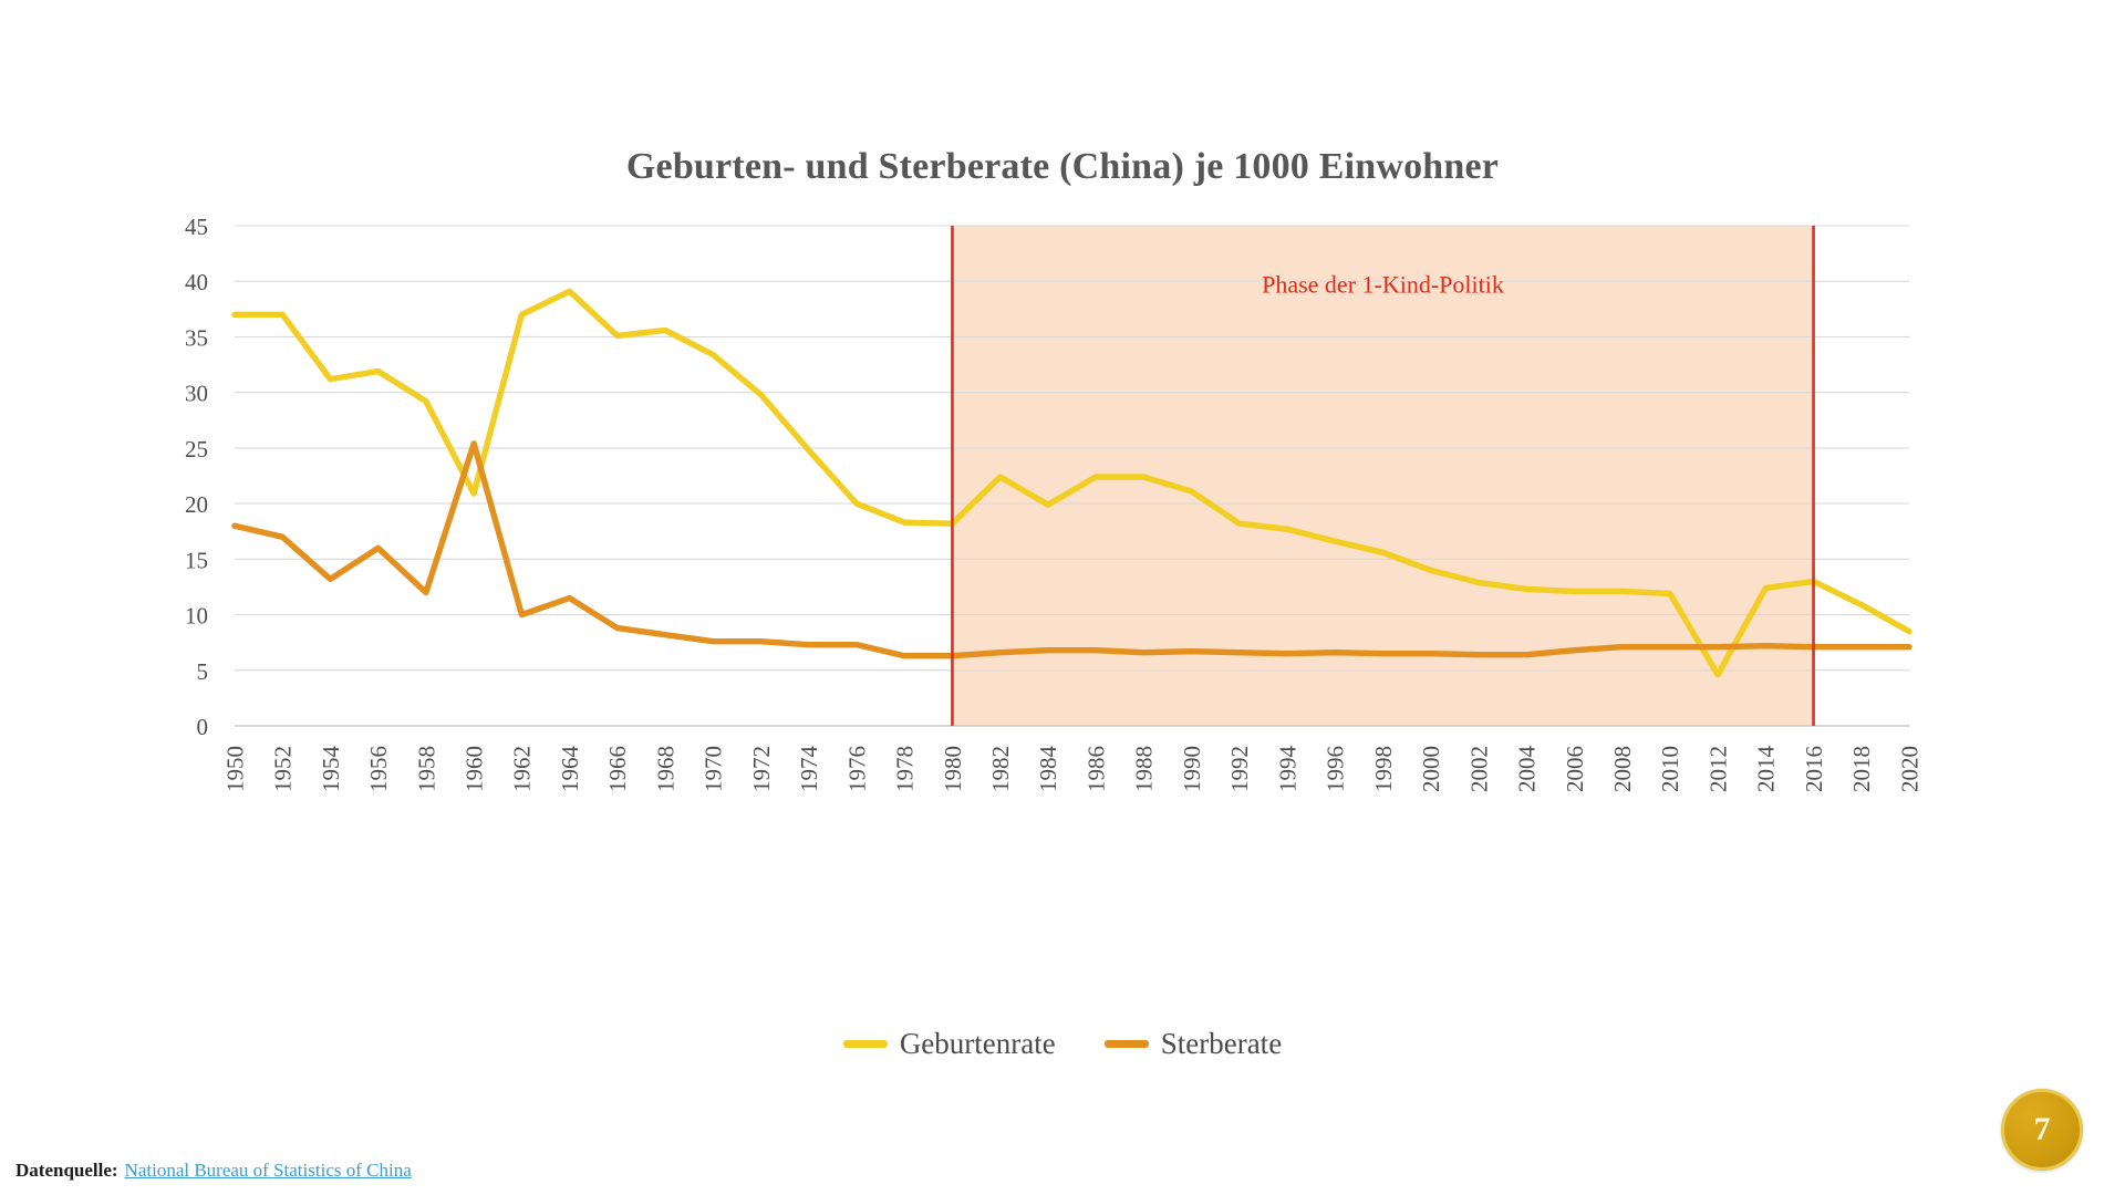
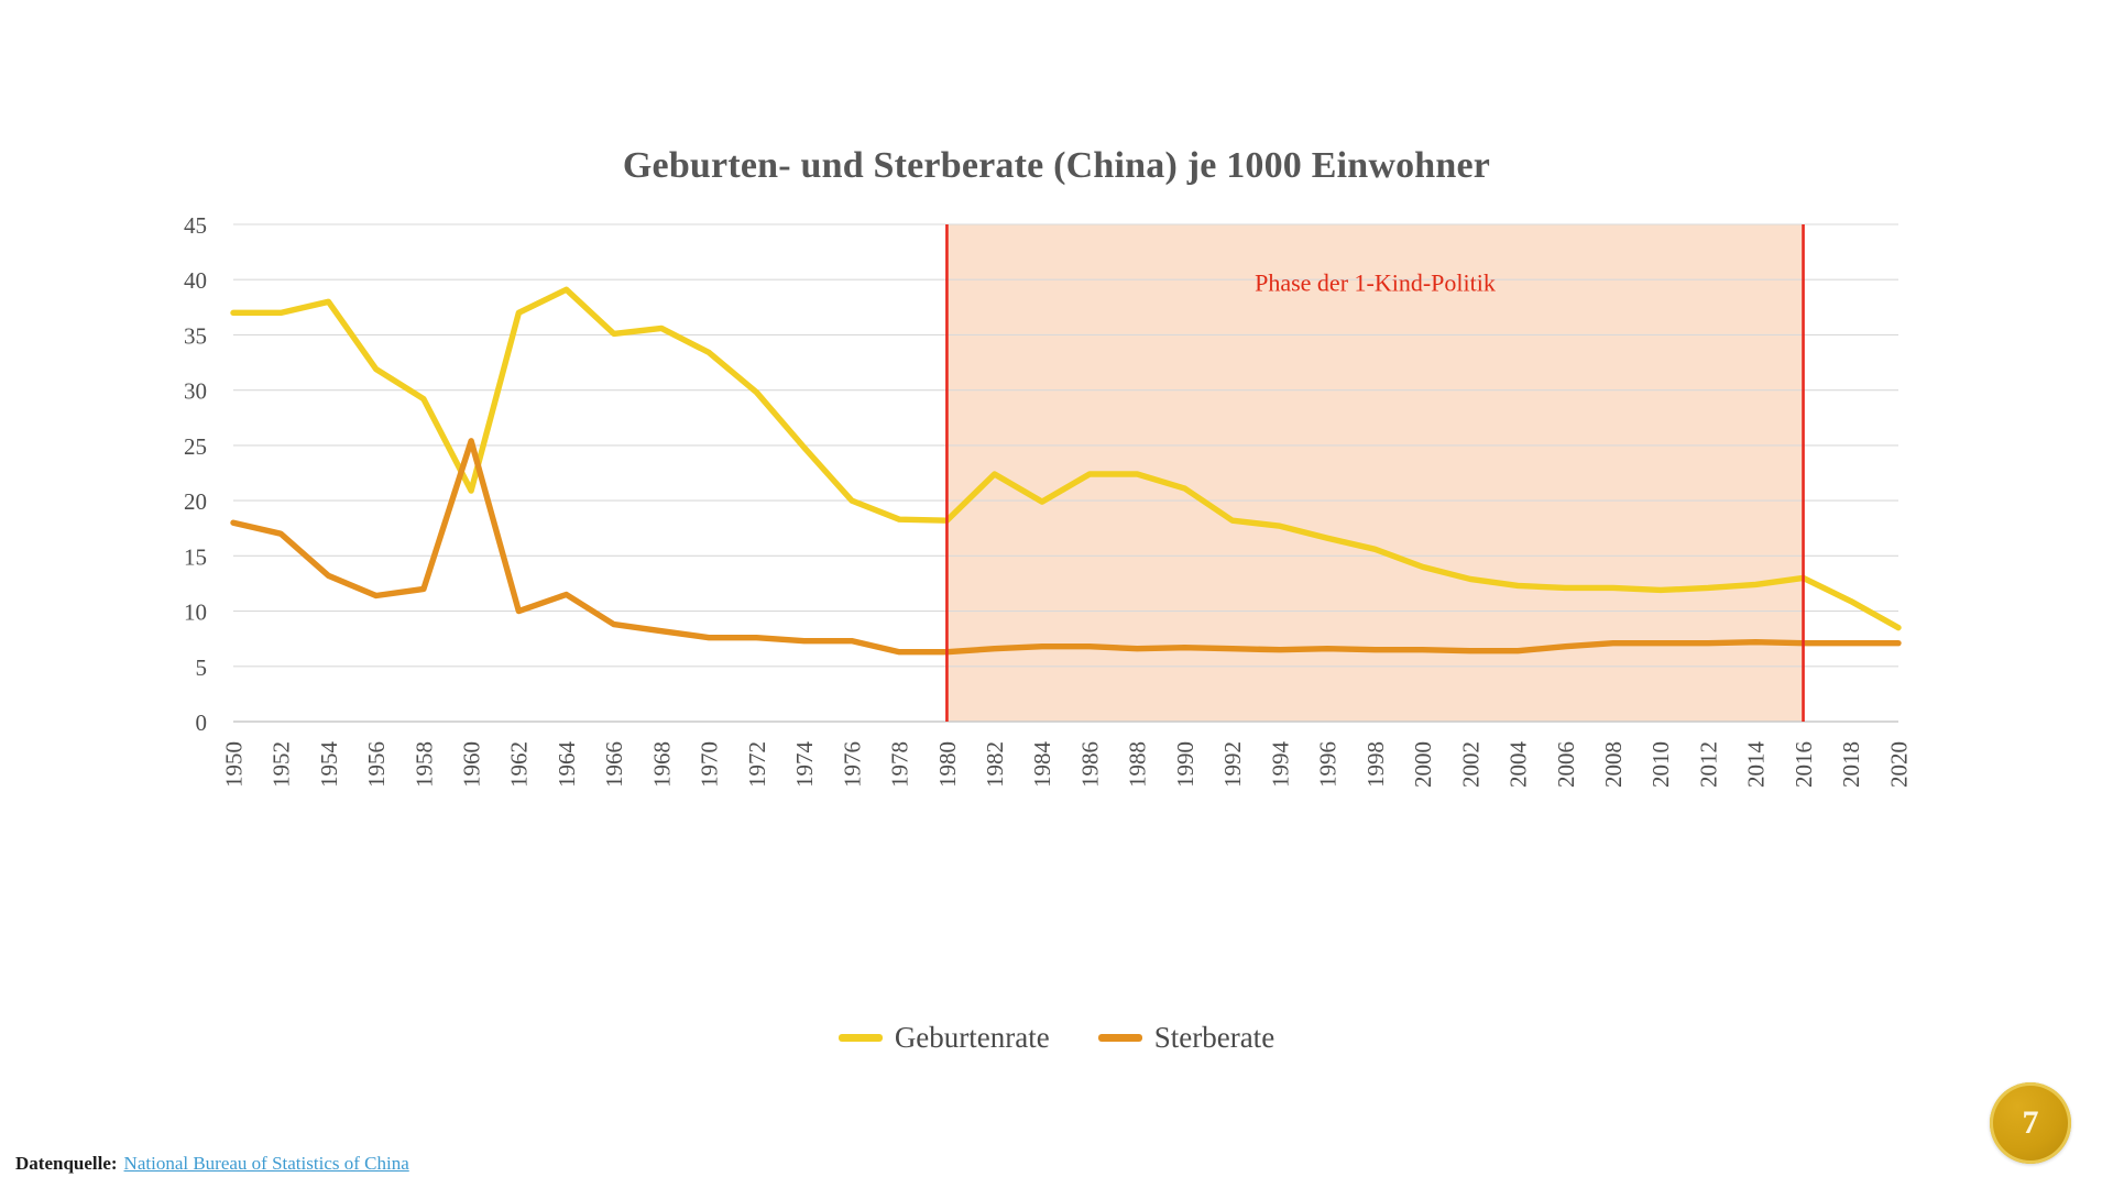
Geburtenrate/1954: 31.2 -> 38.0
Sterberate/1956: 16.0 -> 11.4
Geburtenrate/2012: 4.6 -> 12.1
